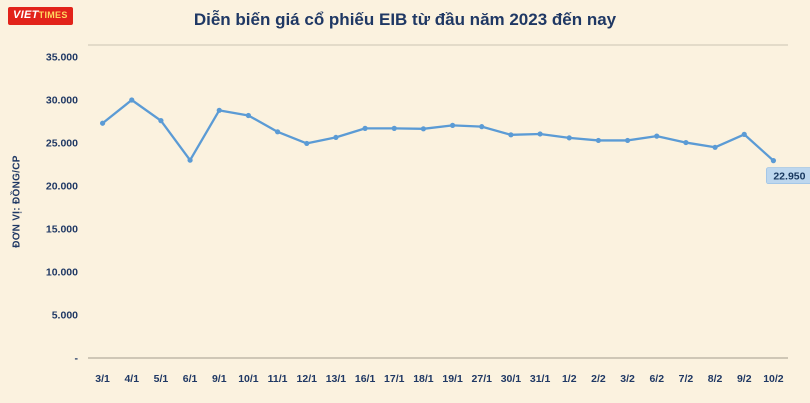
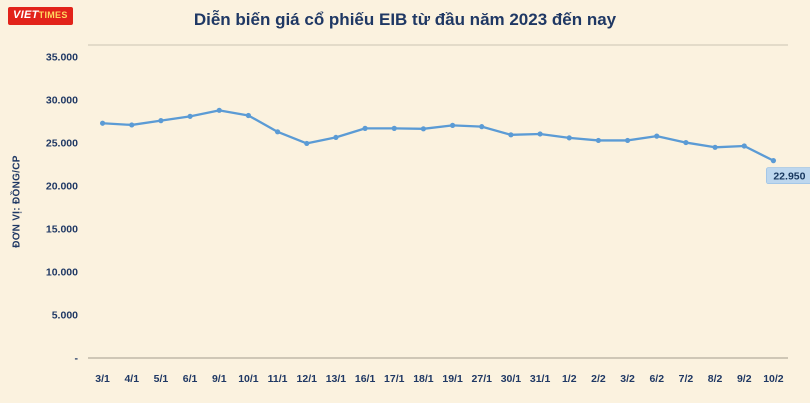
4/1: 30000 -> 27000
6/1: 23000 -> 28000
9/2: 26000 -> 25000
